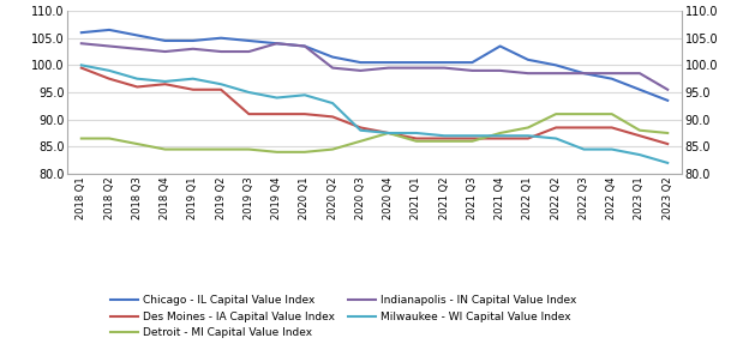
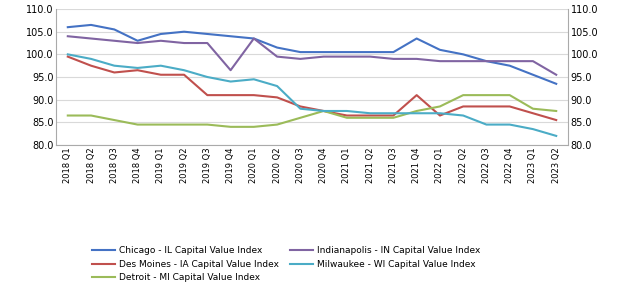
Chicago - IL Capital Value Index/2018 Q4: 104.5 -> 103.0
Indianapolis - IN Capital Value Index/2019 Q4: 104.0 -> 96.5
Des Moines - IA Capital Value Index/2021 Q4: 86.5 -> 91.0
